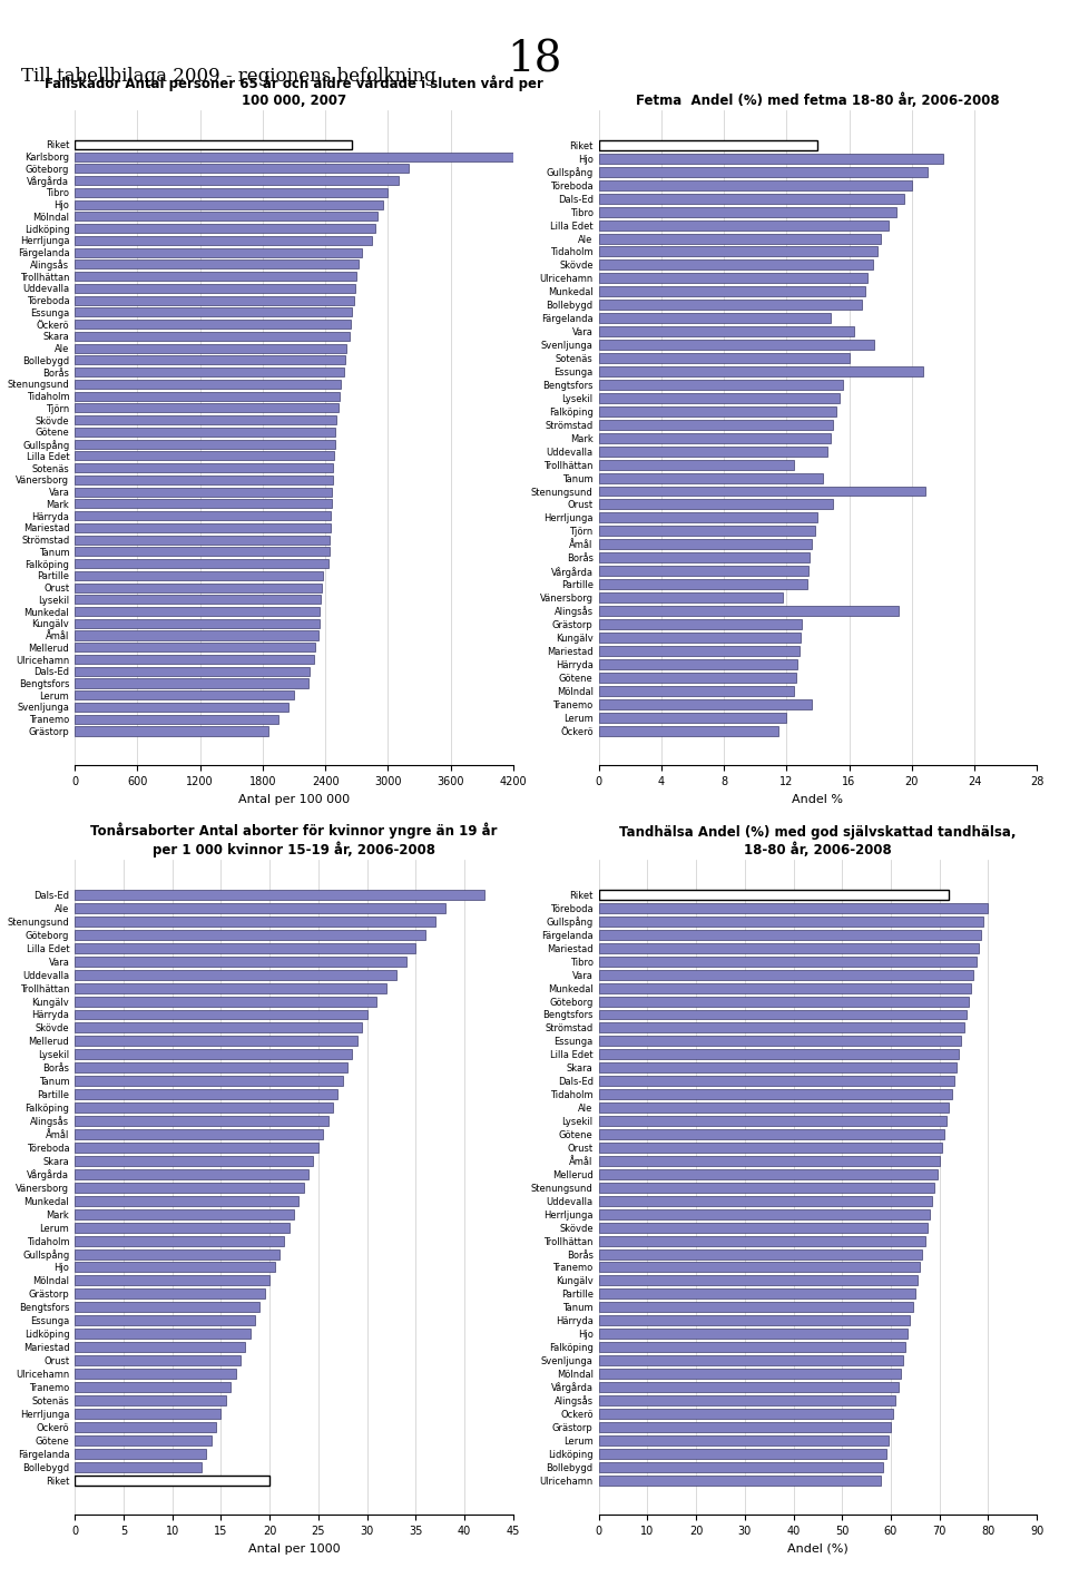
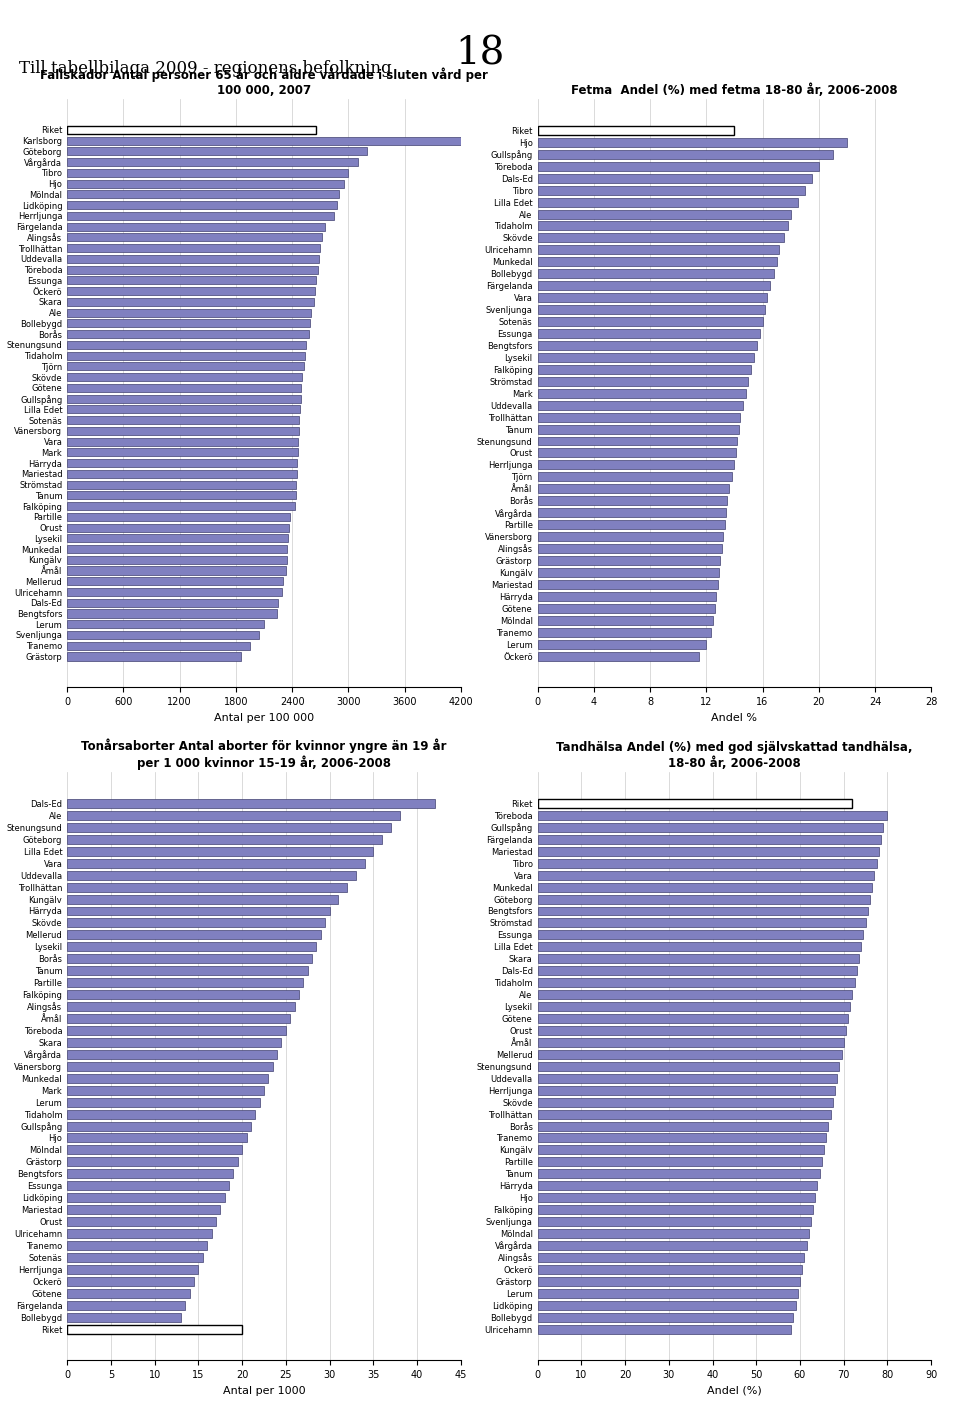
Fetma Andel (%) med fetma 18-80 år, 2006-2008/Färgelanda: 14.8 -> 16.5
Fetma Andel (%) med fetma 18-80 år, 2006-2008/Svenljunga: 17.6 -> 16.2
Fetma Andel (%) med fetma 18-80 år, 2006-2008/Essunga: 20.7 -> 15.8
Fetma Andel (%) med fetma 18-80 år, 2006-2008/Trollhättan: 12.5 -> 14.4
Fetma Andel (%) med fetma 18-80 år, 2006-2008/Stenungsund: 20.9 -> 14.2
Fetma Andel (%) med fetma 18-80 år, 2006-2008/Orust: 15.0 -> 14.1
Fetma Andel (%) med fetma 18-80 år, 2006-2008/Vänersborg: 11.8 -> 13.2
Fetma Andel (%) med fetma 18-80 år, 2006-2008/Alingsås: 19.2 -> 13.1
Fetma Andel (%) med fetma 18-80 år, 2006-2008/Tranemo: 13.6 -> 12.3
